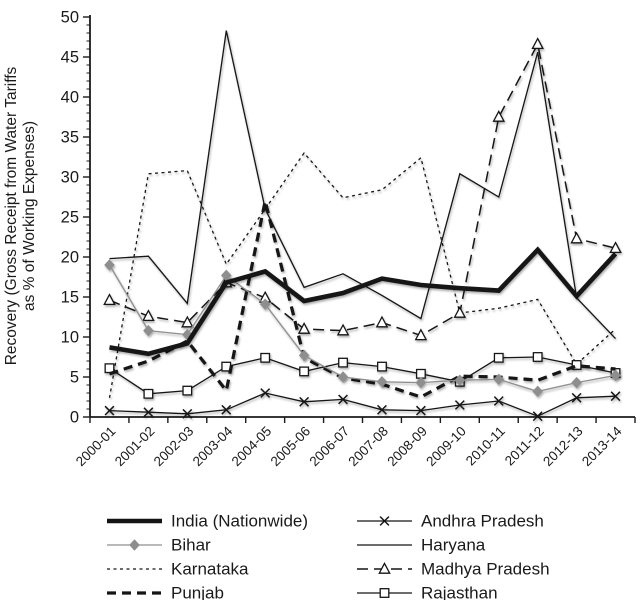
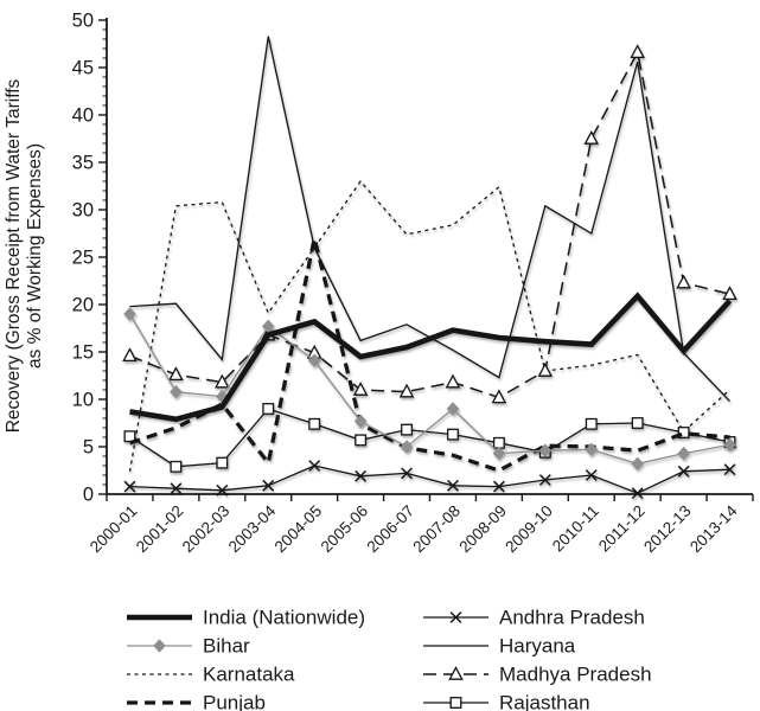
Rajasthan/2003-04: 6 -> 9
Bihar/2007-08: 4 -> 9
